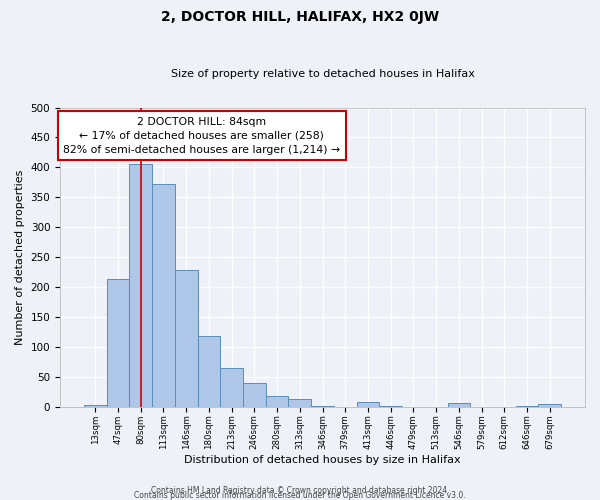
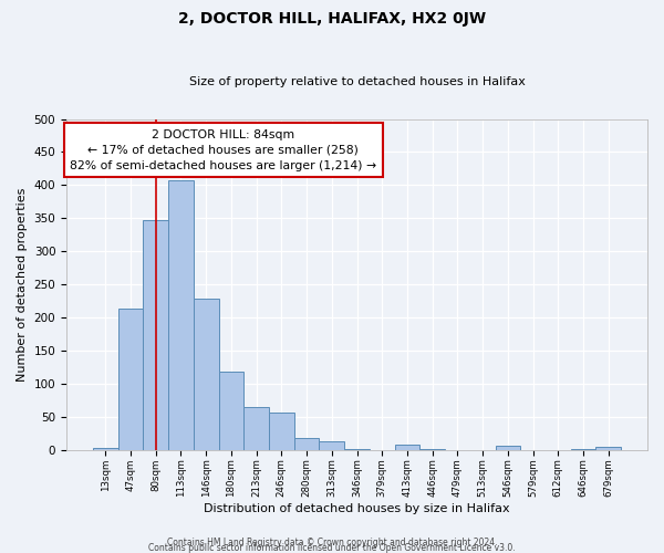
80sqm: 406 -> 348
113sqm: 373 -> 408
246sqm: 40 -> 56
